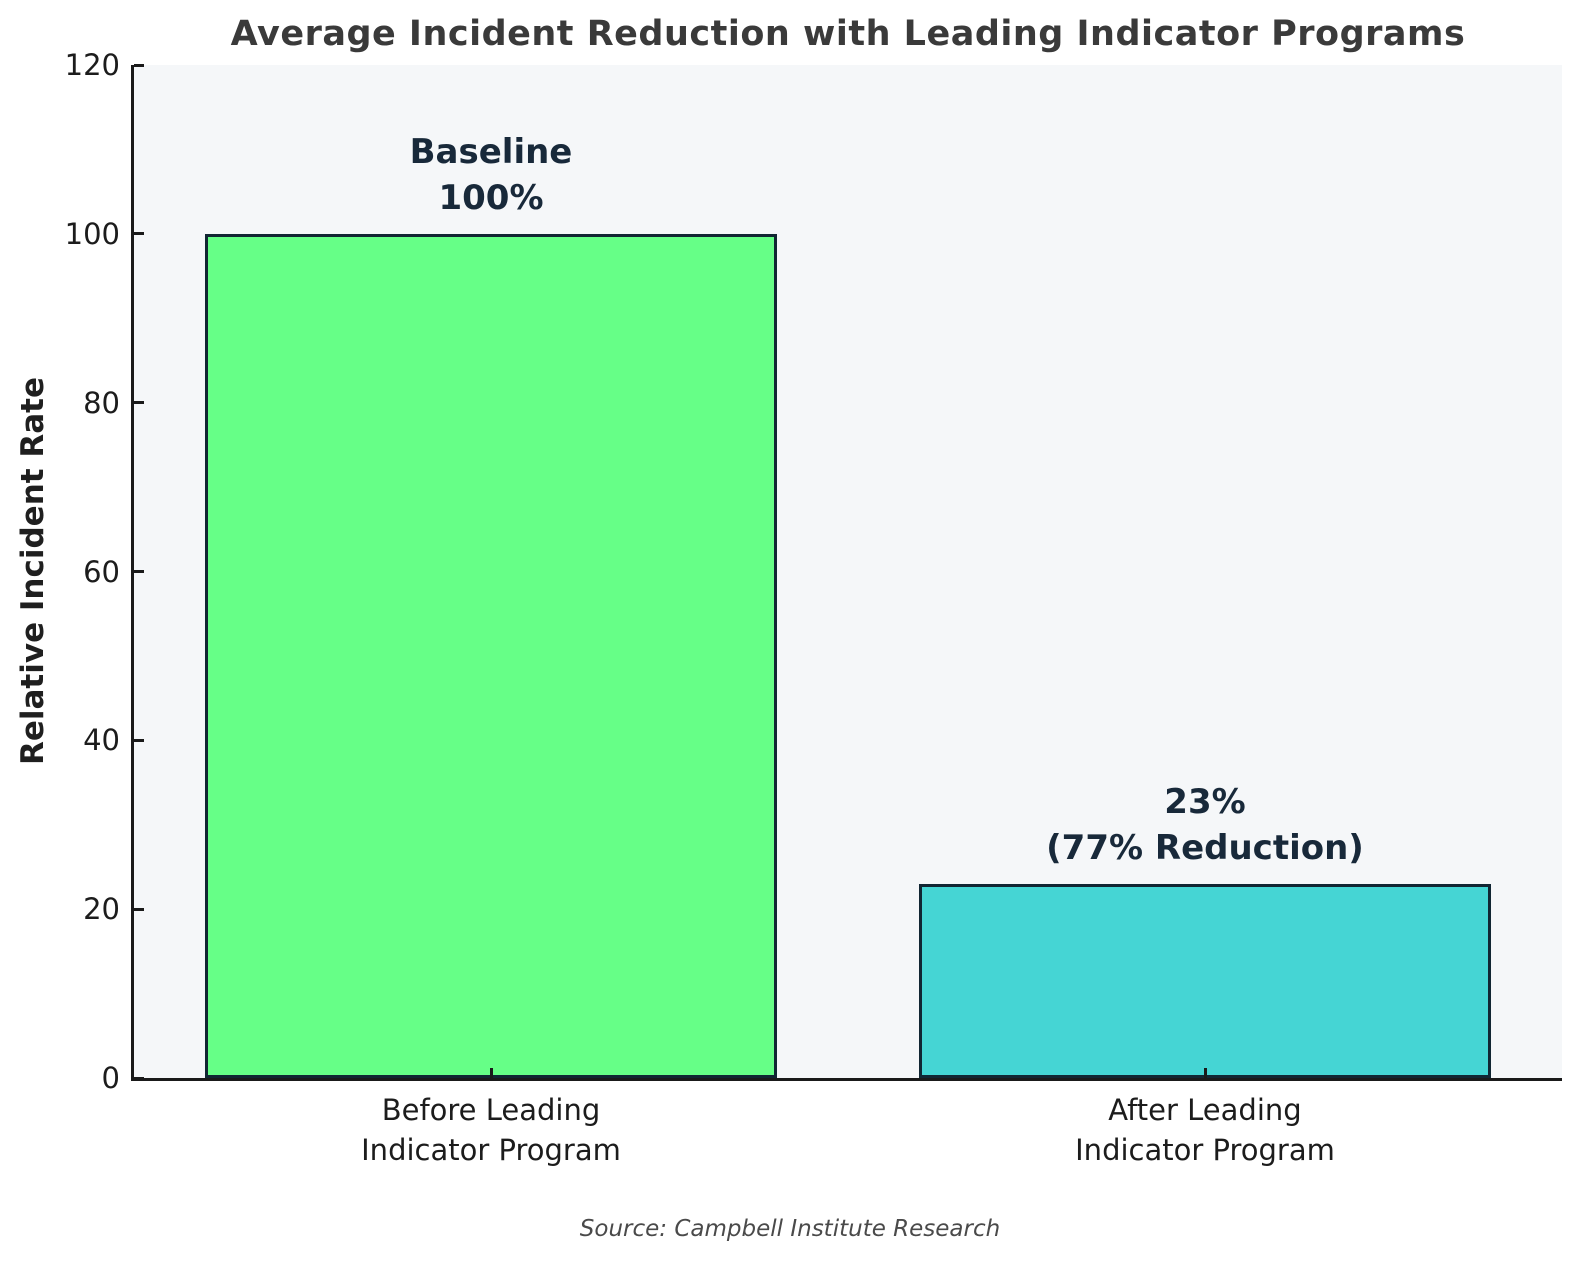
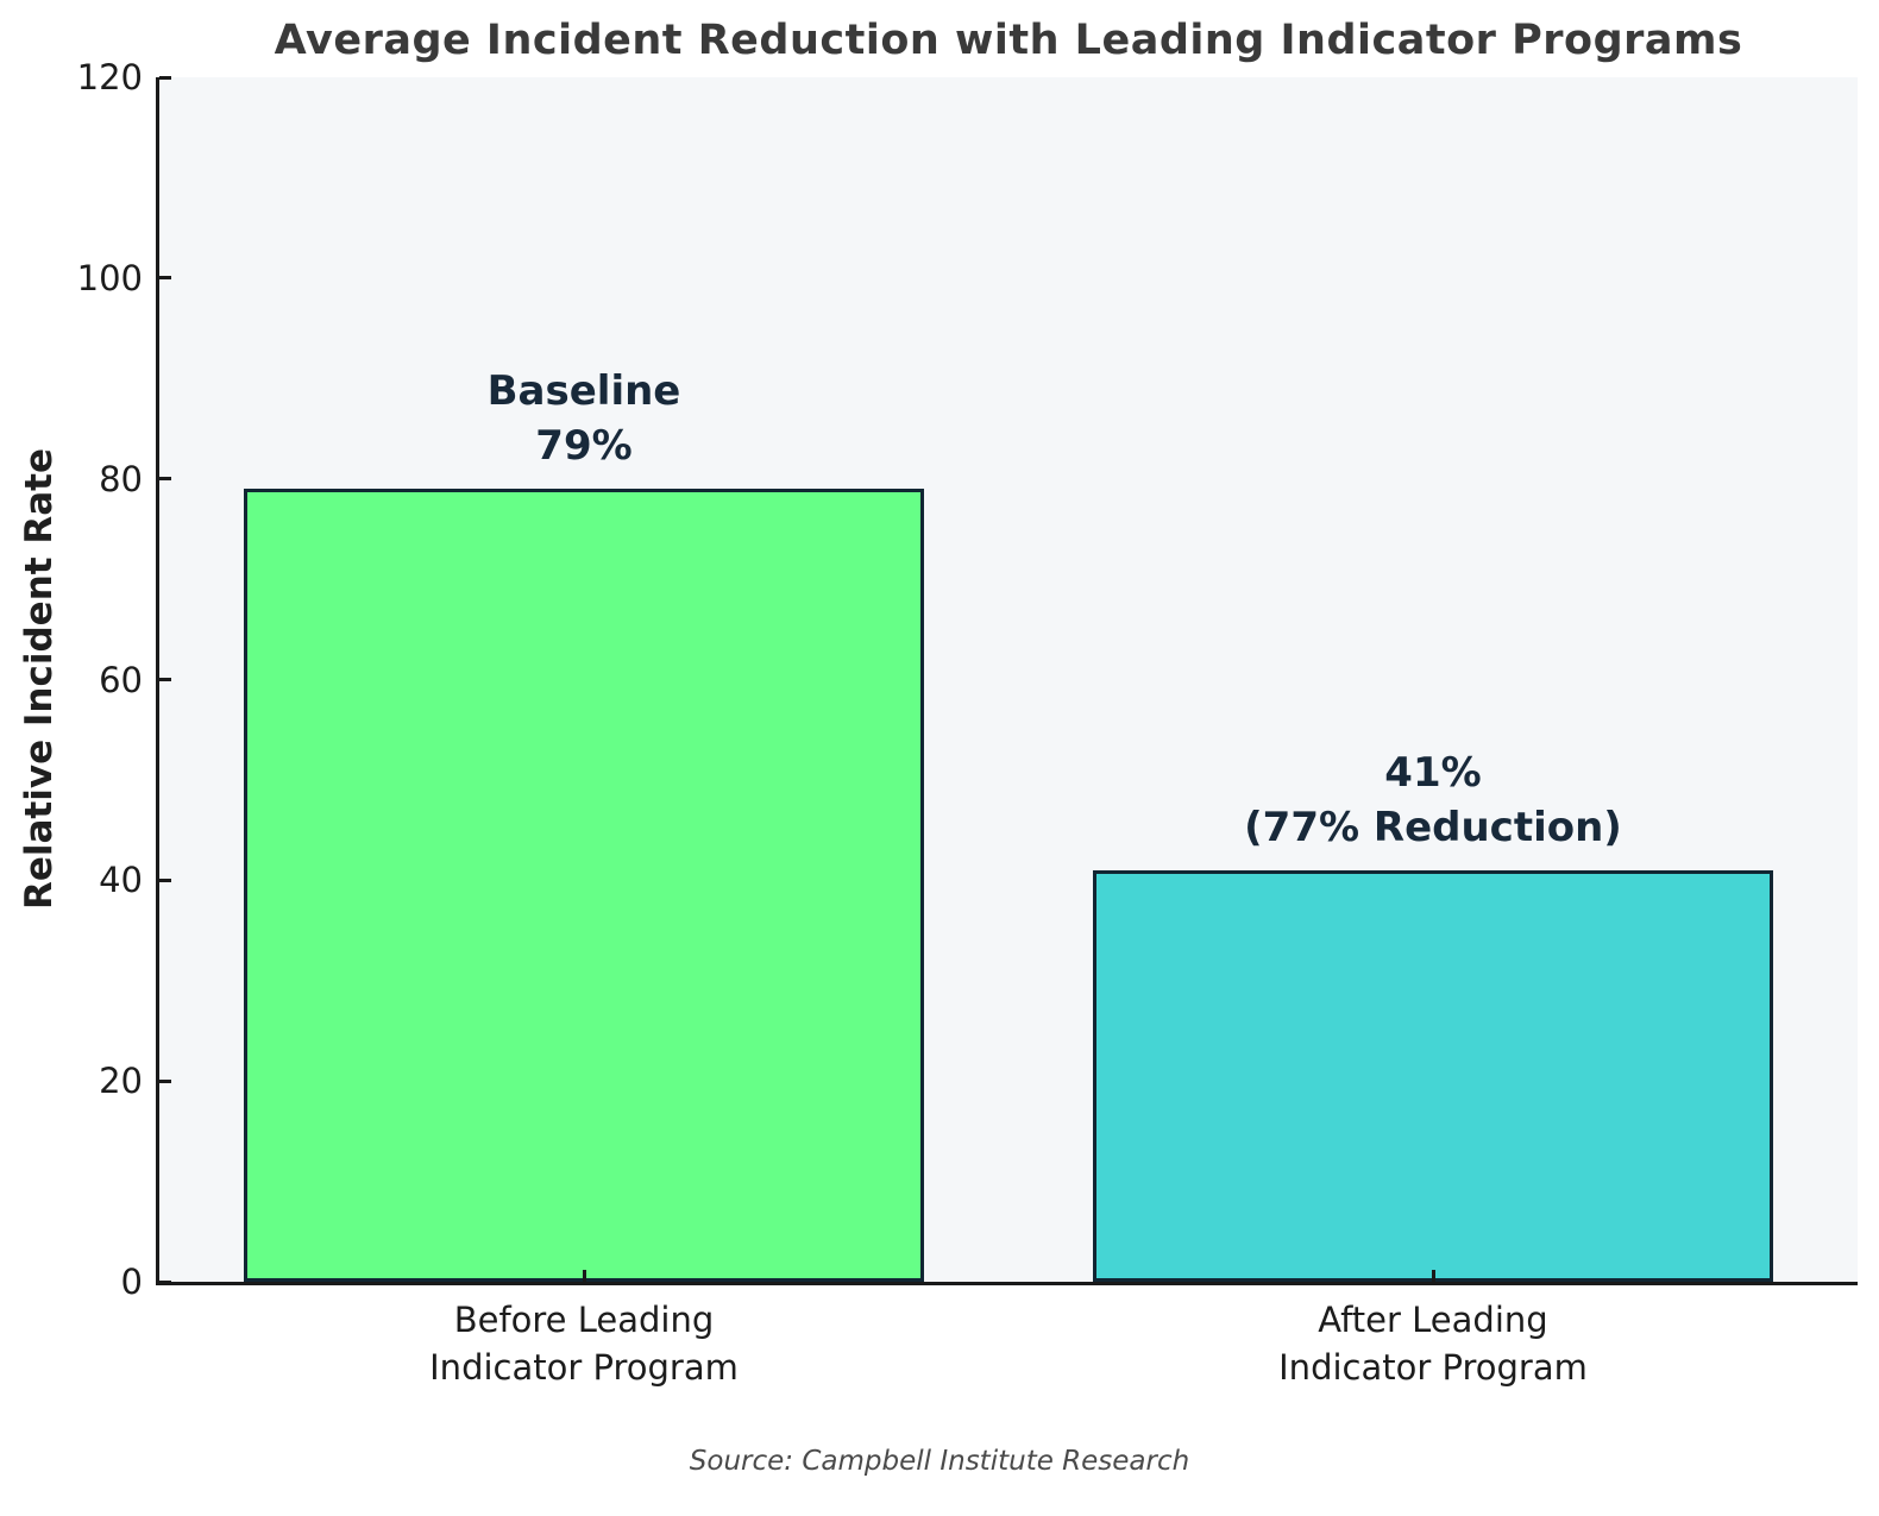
Before Leading Indicator Program: 100% -> 79%
After Leading Indicator Program: 23% -> 41%
